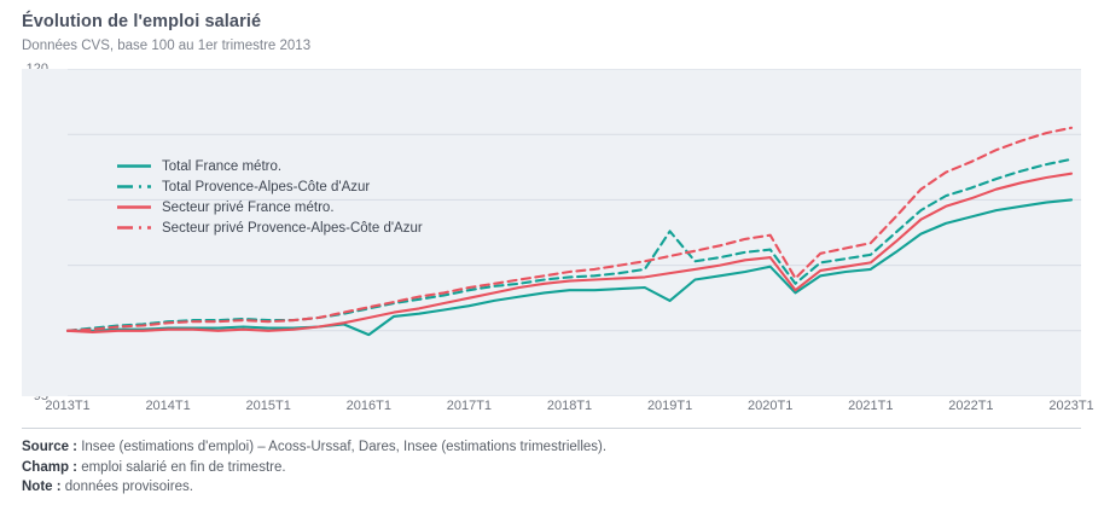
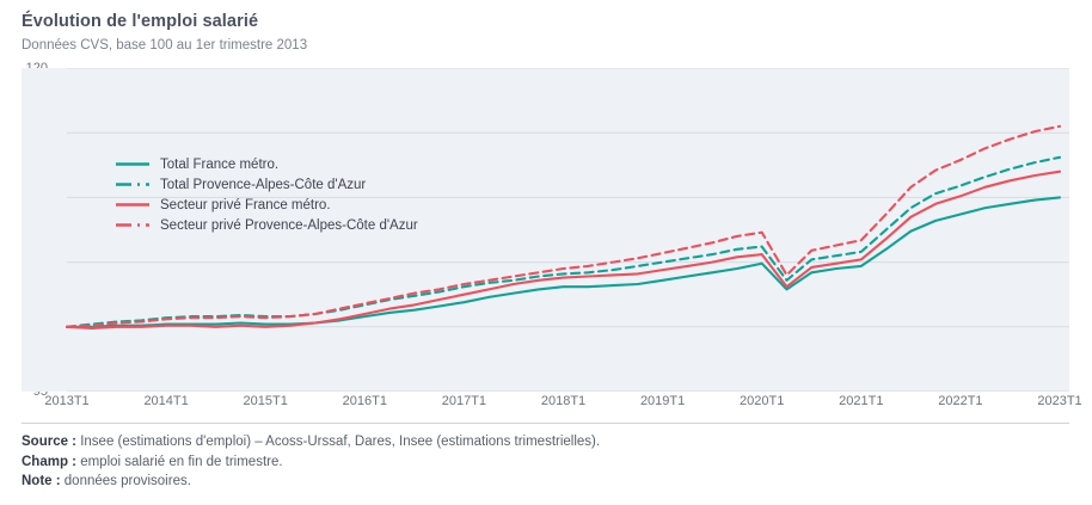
Total France métro./2016T1: 99.7 -> 100.8
Total France métro./2019T1: 102.3 -> 103.6
Total Provence-Alpes-Côte d'Azur/2019T1: 107.6 -> 105.0
